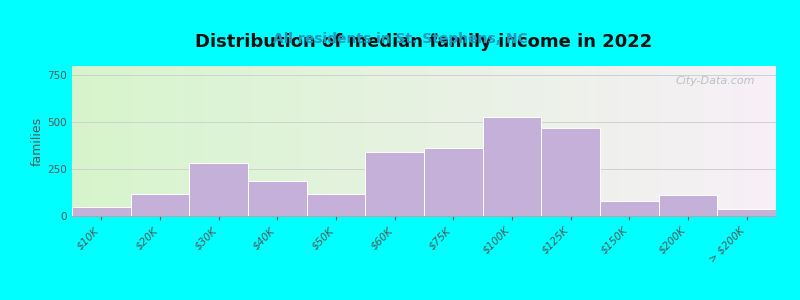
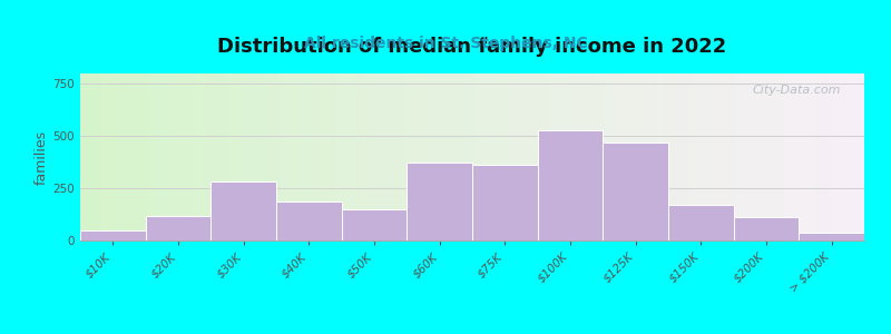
$50K: 120 -> 150
$60K: 340 -> 380
$150K: 80 -> 170
